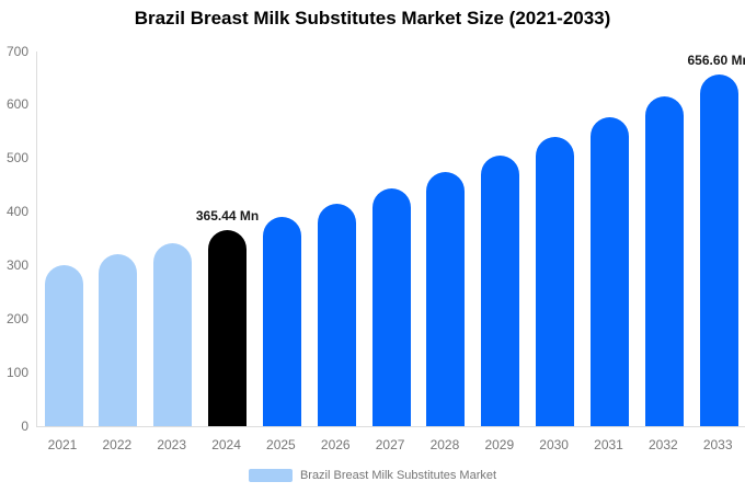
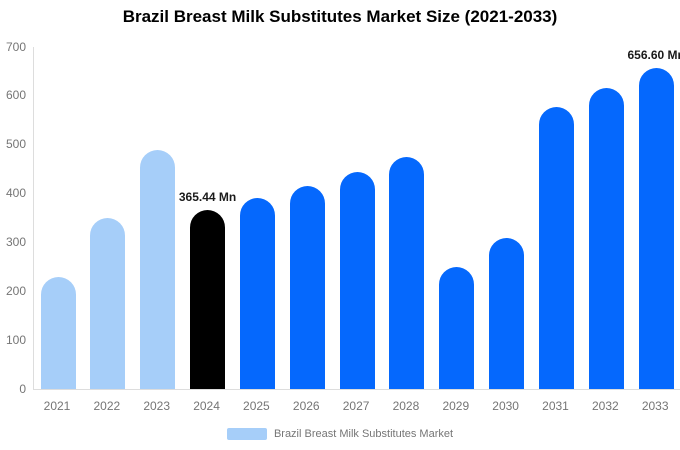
2021: 300 -> 230
2022: 320 -> 350
2023: 340 -> 490
2029: 510 -> 250
2030: 540 -> 310
